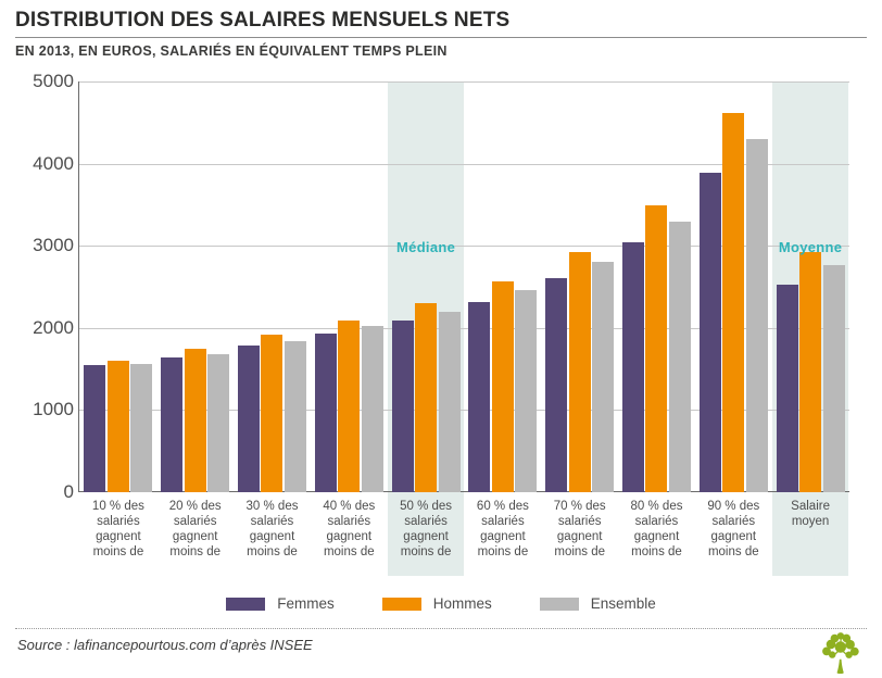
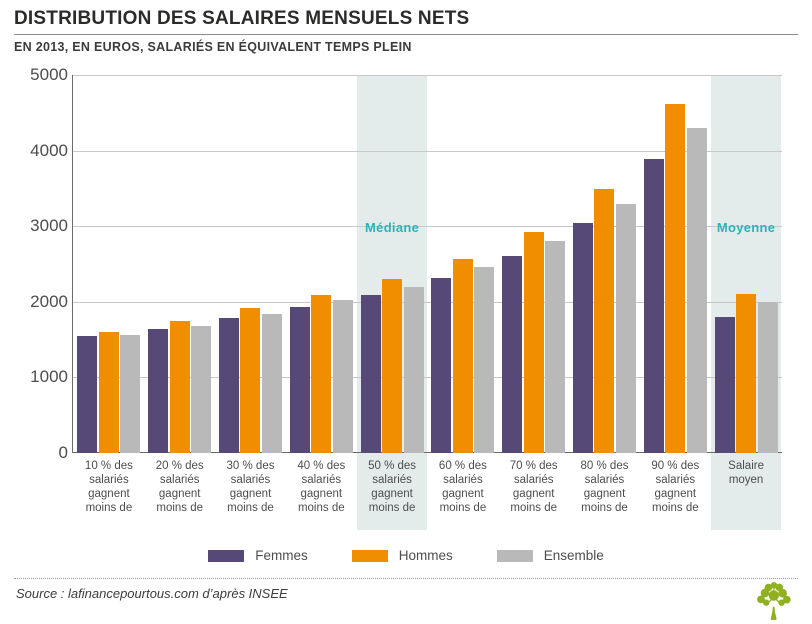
Femmes/Salaire moyen: 2500 -> 1800
Hommes/Salaire moyen: 2900 -> 2100
Ensemble/Salaire moyen: 2800 -> 2000
